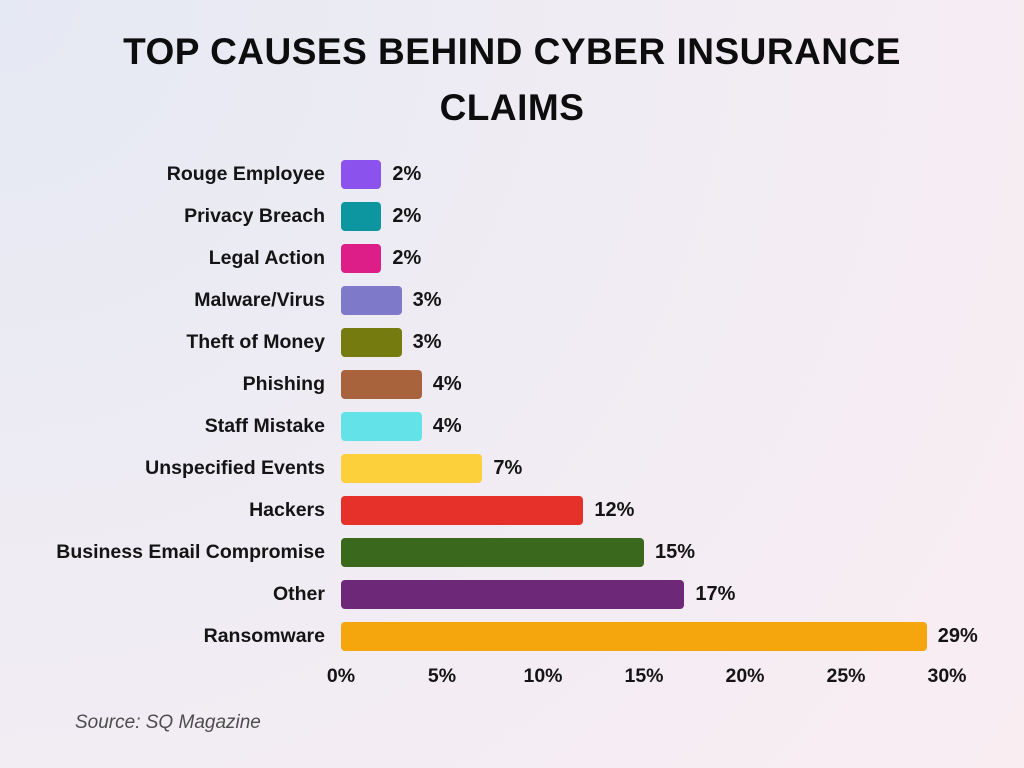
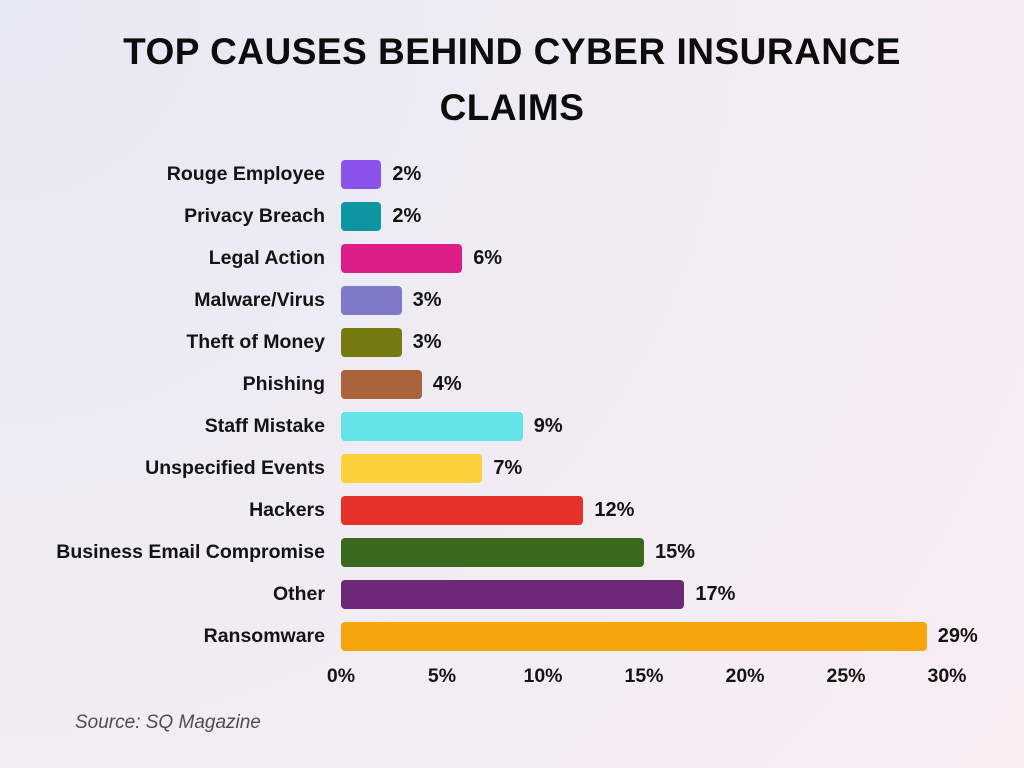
Legal Action: 2% -> 6%
Staff Mistake: 4% -> 9%
